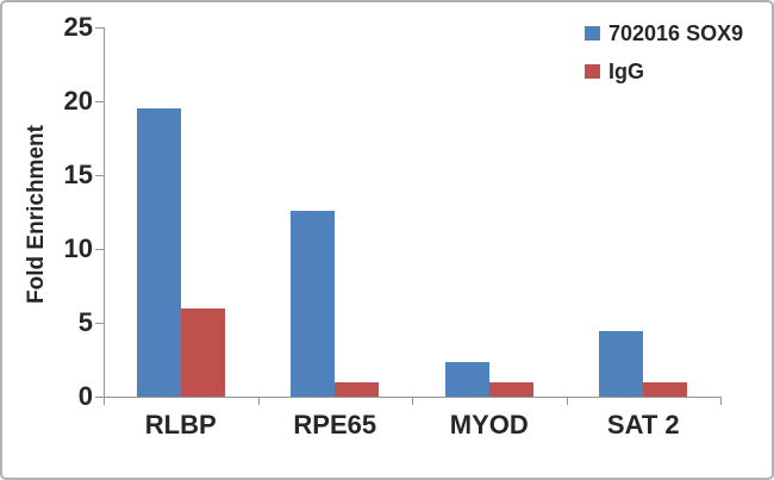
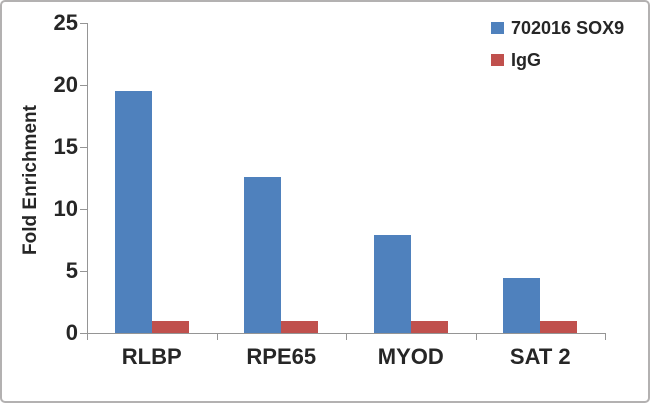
IgG/RLBP: 6 -> 1
702016 SOX9/MYOD: 2.3 -> 7.9
